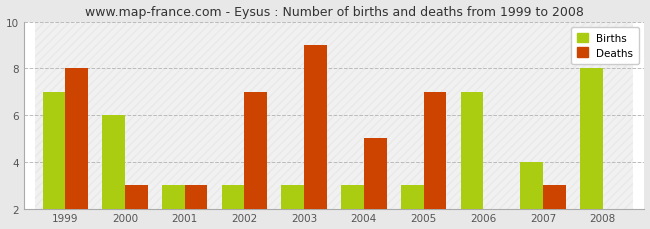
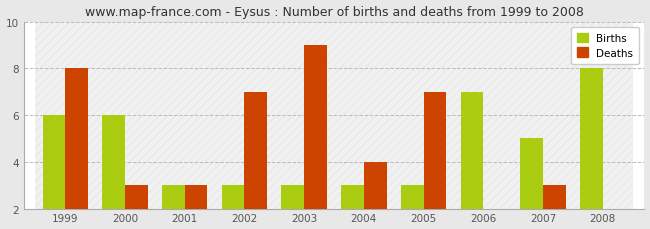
Births/1999: 7 -> 6
Deaths/2004: 5 -> 4
Births/2007: 4 -> 5
